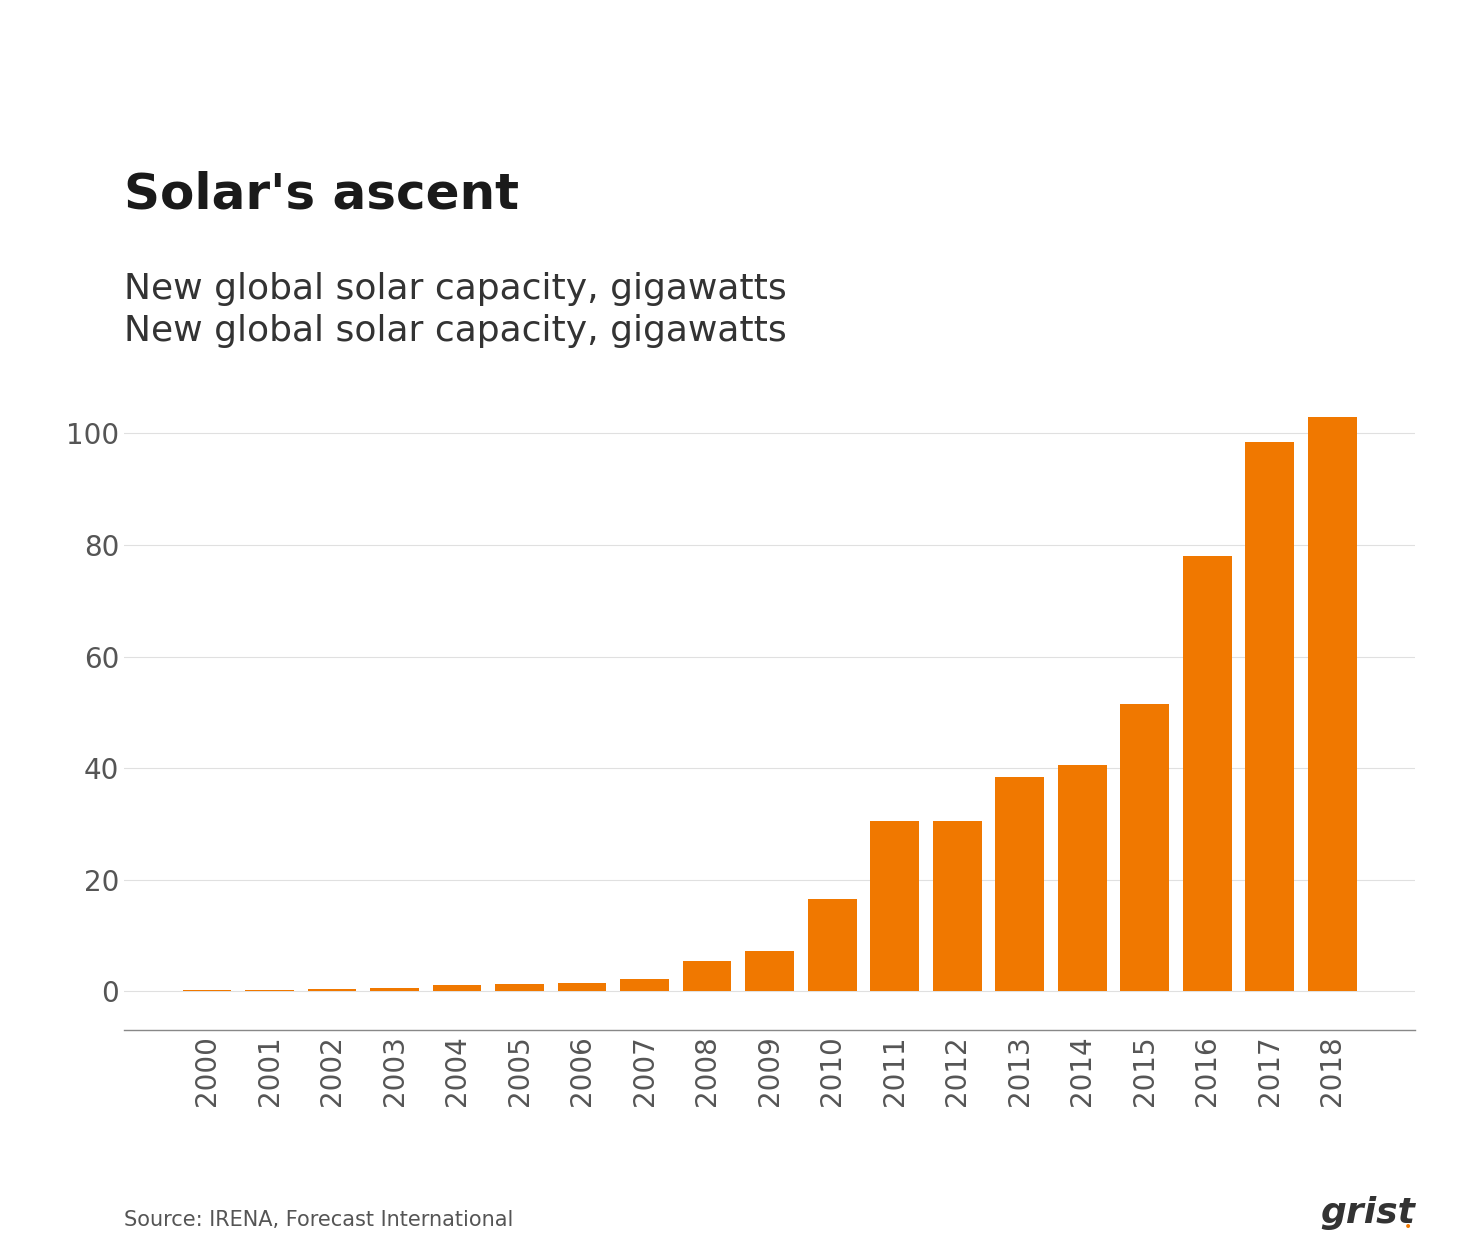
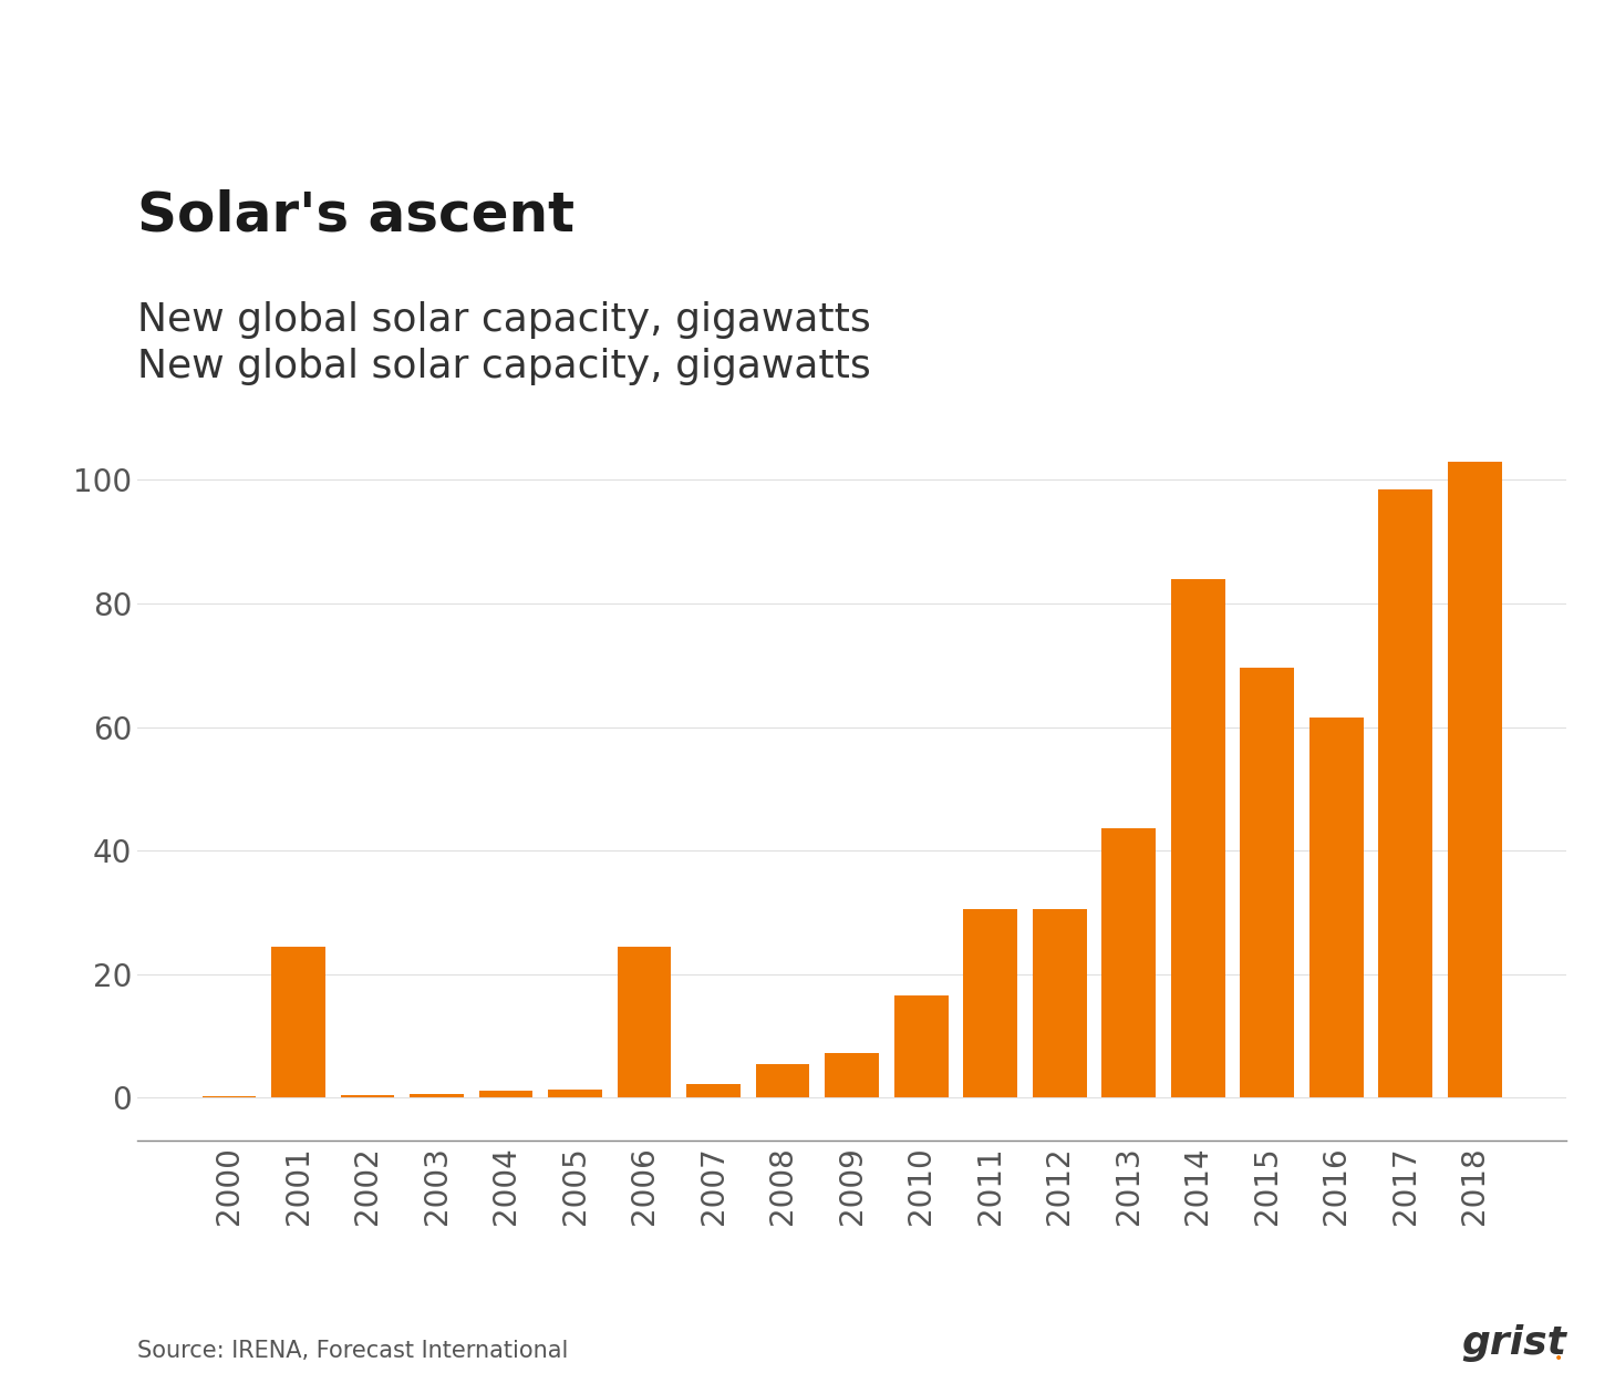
2001: 0.3 -> 24.4
2006: 1.5 -> 24.4
2013: 38.5 -> 43.6
2014: 40.5 -> 84.0
2015: 51.5 -> 69.6
2016: 78.0 -> 61.6
